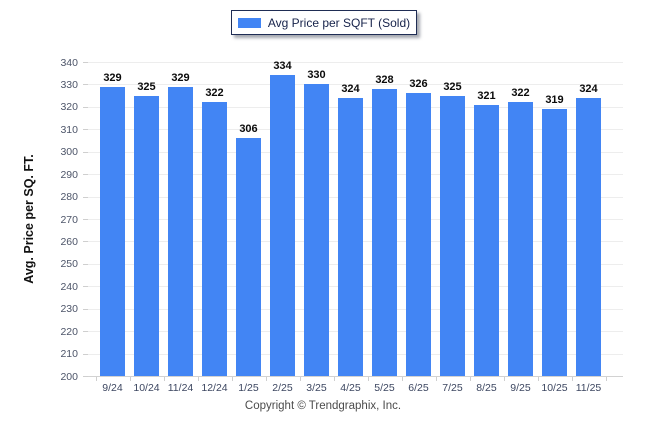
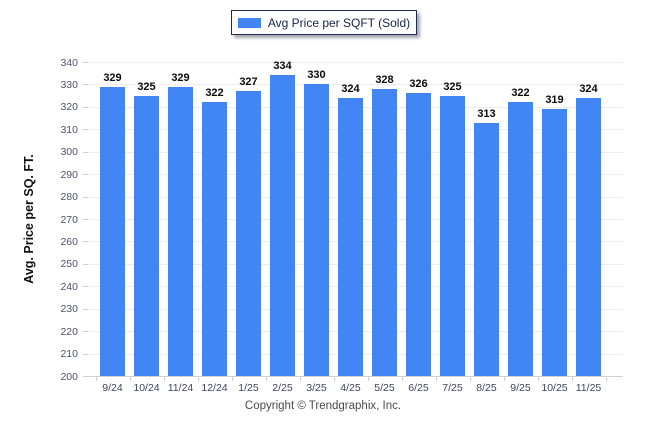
1/25: 306 -> 327
8/25: 321 -> 313
